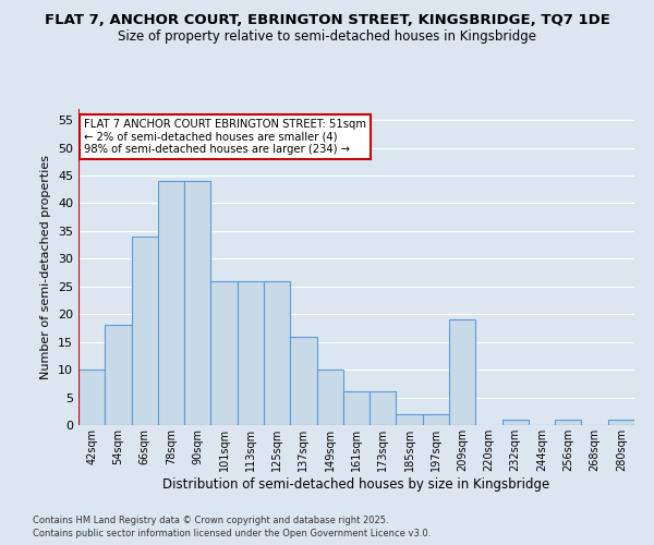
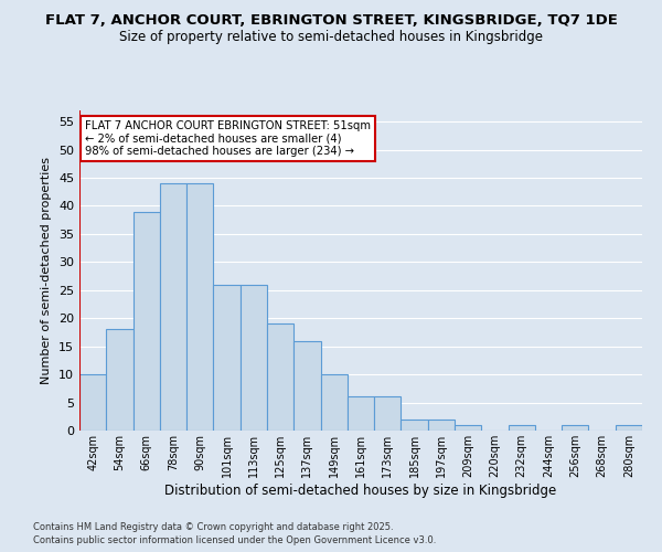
66sqm: 34 -> 39
125sqm: 26 -> 19
209sqm: 19 -> 1
